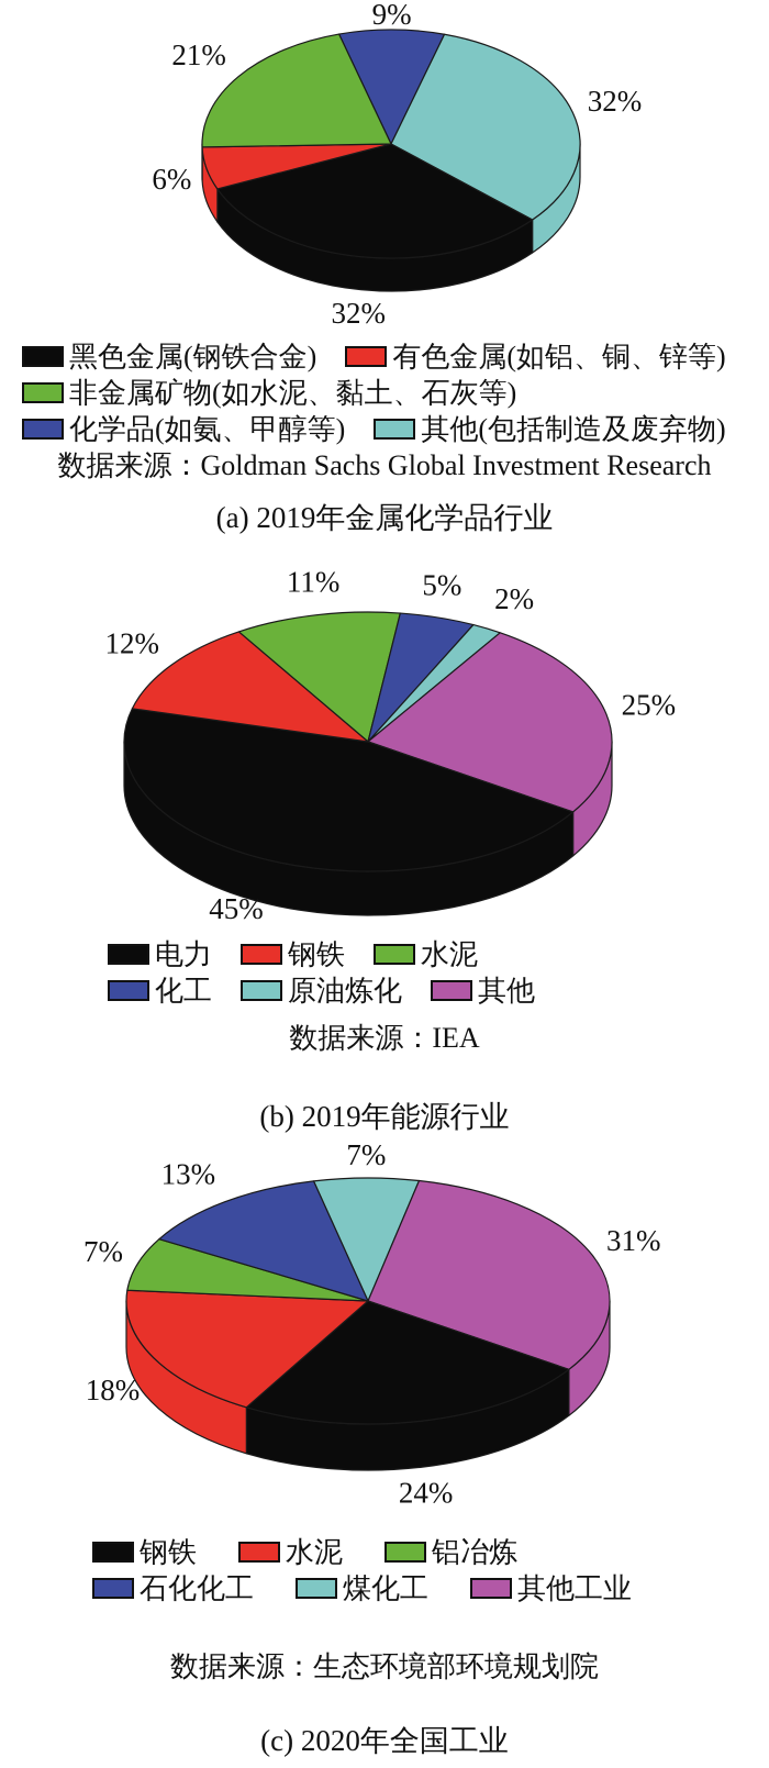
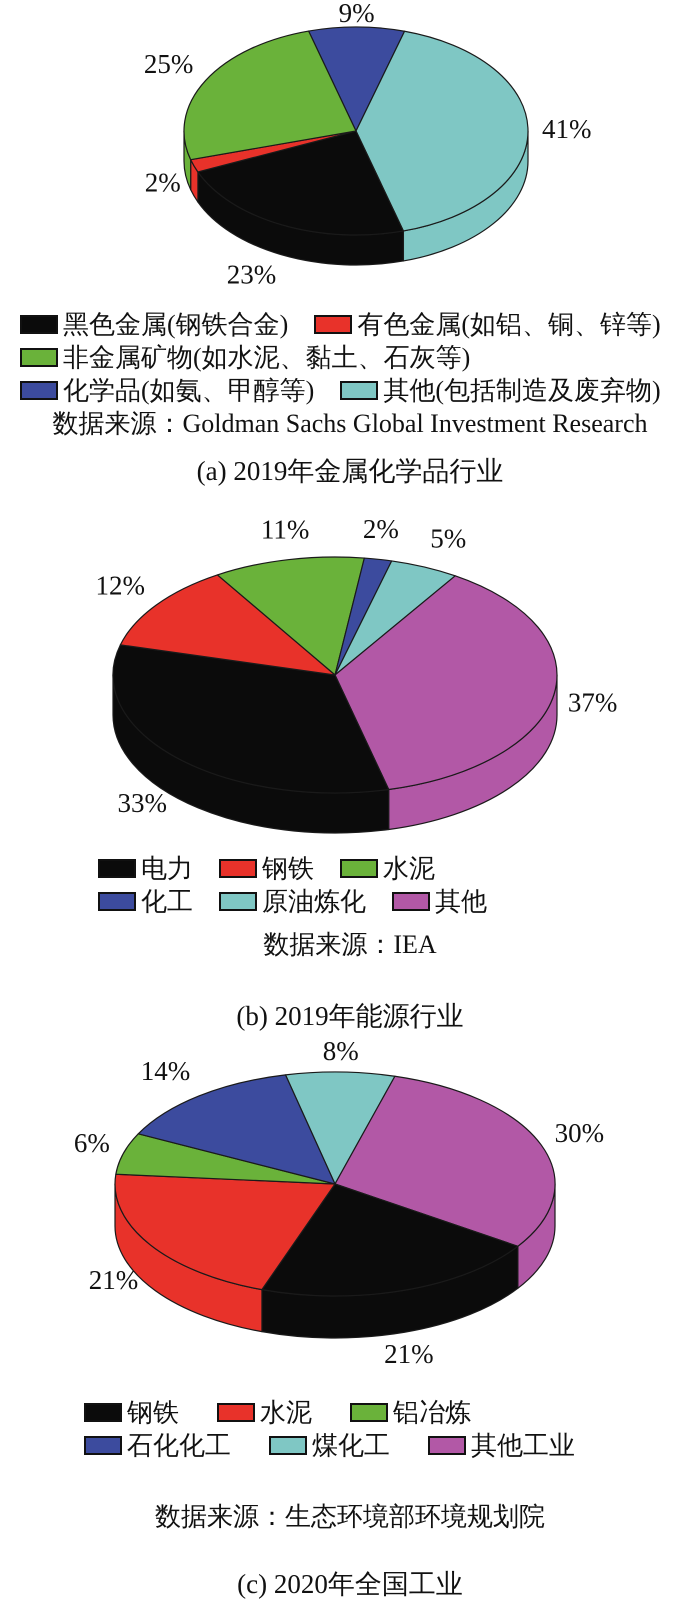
(a) 2019年金属化学品行业/其他(包括制造及废弃物): 32% -> 41%
(a) 2019年金属化学品行业/黑色金属(钢铁合金): 32% -> 23%
(a) 2019年金属化学品行业/有色金属(如铝、铜、锌等): 6% -> 2%
(a) 2019年金属化学品行业/非金属矿物(如水泥、黏土、石灰等): 21% -> 25%
(b) 2019年能源行业/化工: 5% -> 2%
(b) 2019年能源行业/原油炼化: 2% -> 5%
(b) 2019年能源行业/其他: 25% -> 37%
(b) 2019年能源行业/电力: 45% -> 33%
(c) 2020年全国工业/煤化工: 7% -> 8%
(c) 2020年全国工业/其他工业: 31% -> 30%
(c) 2020年全国工业/钢铁: 24% -> 21%
(c) 2020年全国工业/水泥: 18% -> 21%
(c) 2020年全国工业/铝冶炼: 7% -> 6%
(c) 2020年全国工业/石化化工: 13% -> 14%
